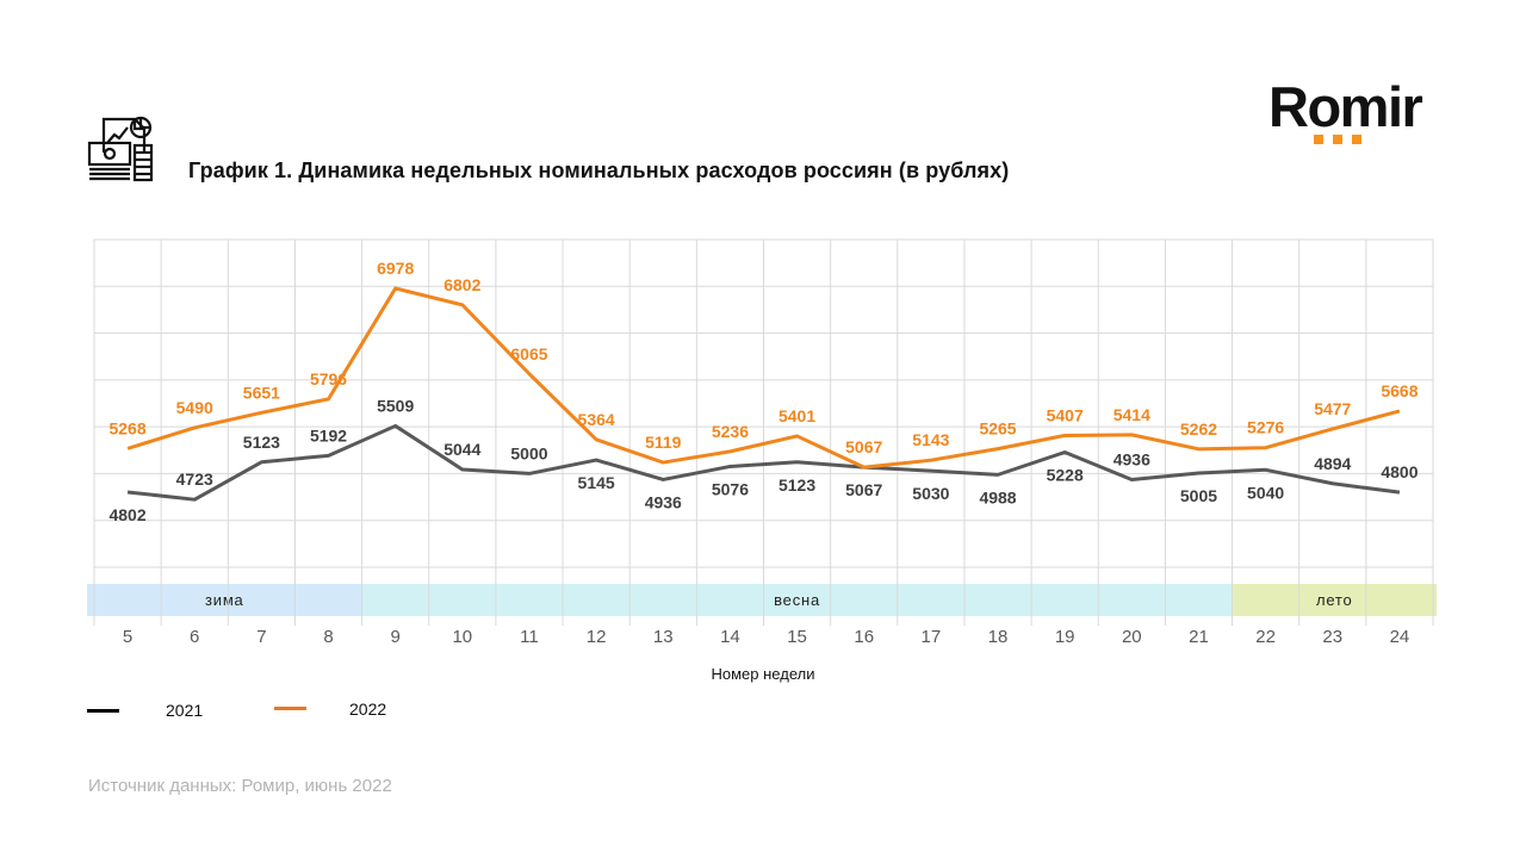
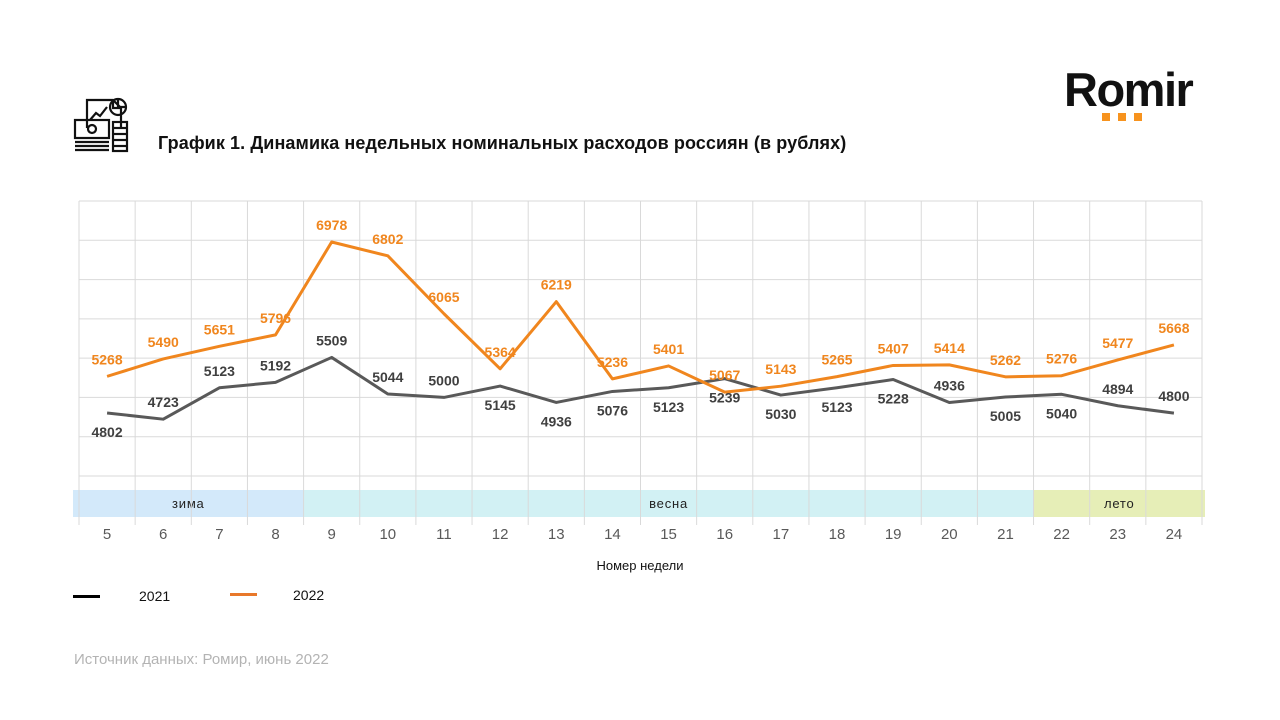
2022/13: 5119 -> 6219
2021/16: 5067 -> 5239
2021/18: 4988 -> 5123
